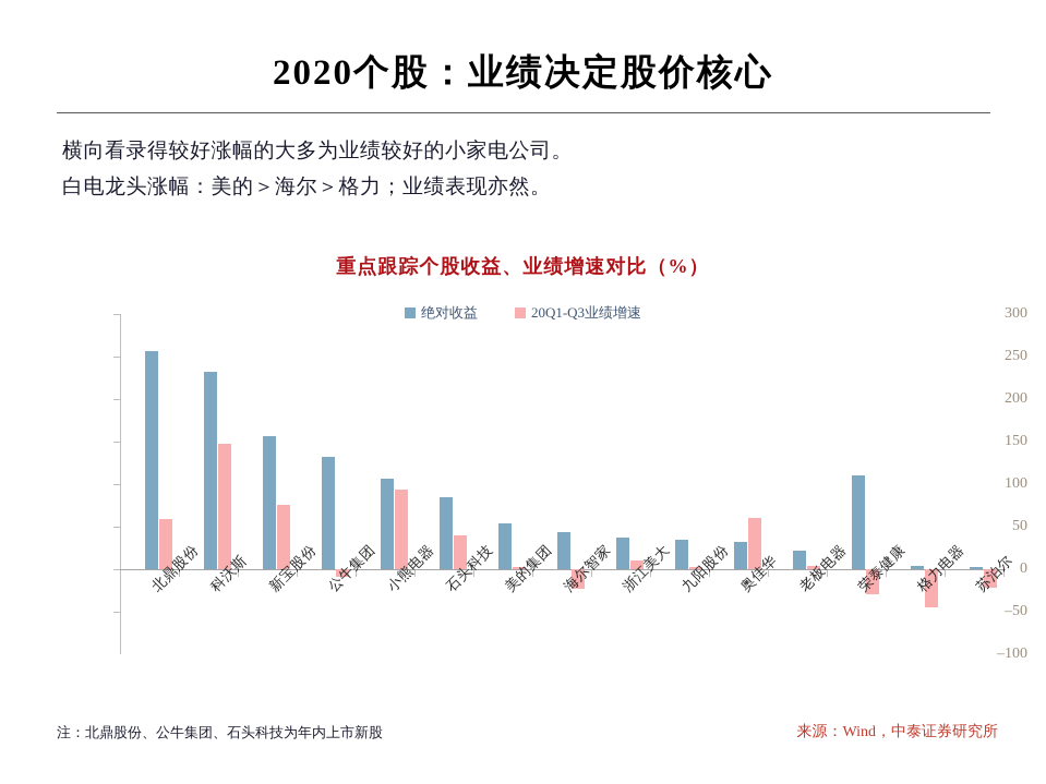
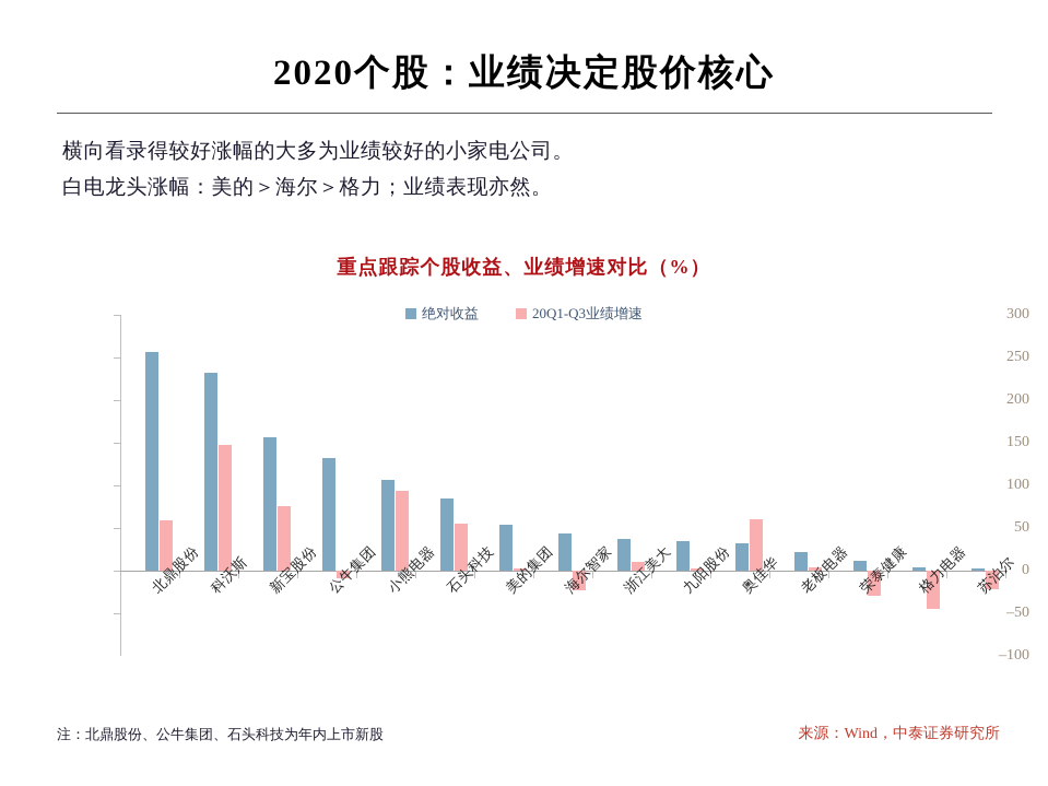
20Q1-Q3业绩增速/石头科技: 40 -> 60
绝对收益/荣泰健康: 110 -> 10
